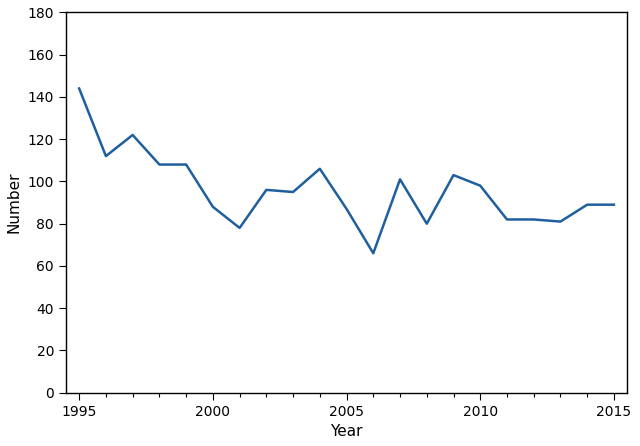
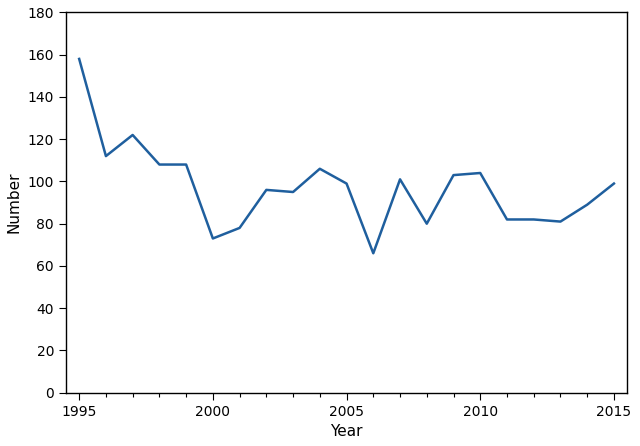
1995: 144 -> 158
2000: 88 -> 73
2005: 87 -> 99
2010: 98 -> 104
2015: 89 -> 99
